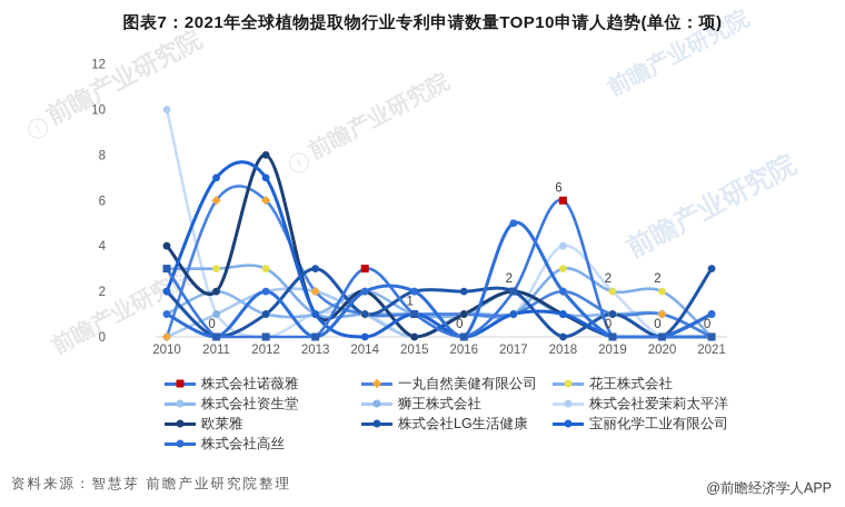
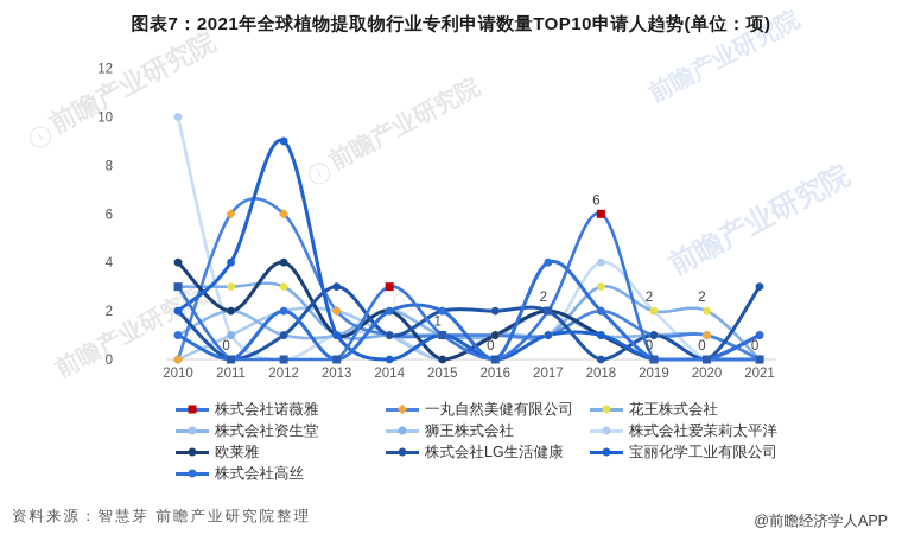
宝丽化学工业有限公司/2011: 7 -> 4
欧莱雅/2012: 8 -> 4
宝丽化学工业有限公司/2012: 7 -> 9
株式会社高丝/2017: 5 -> 4
